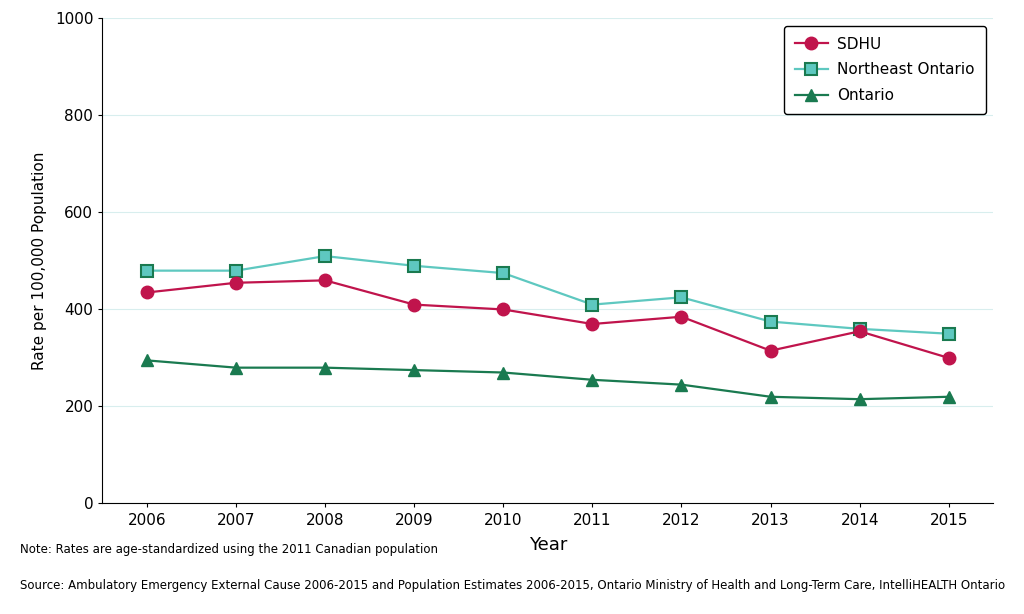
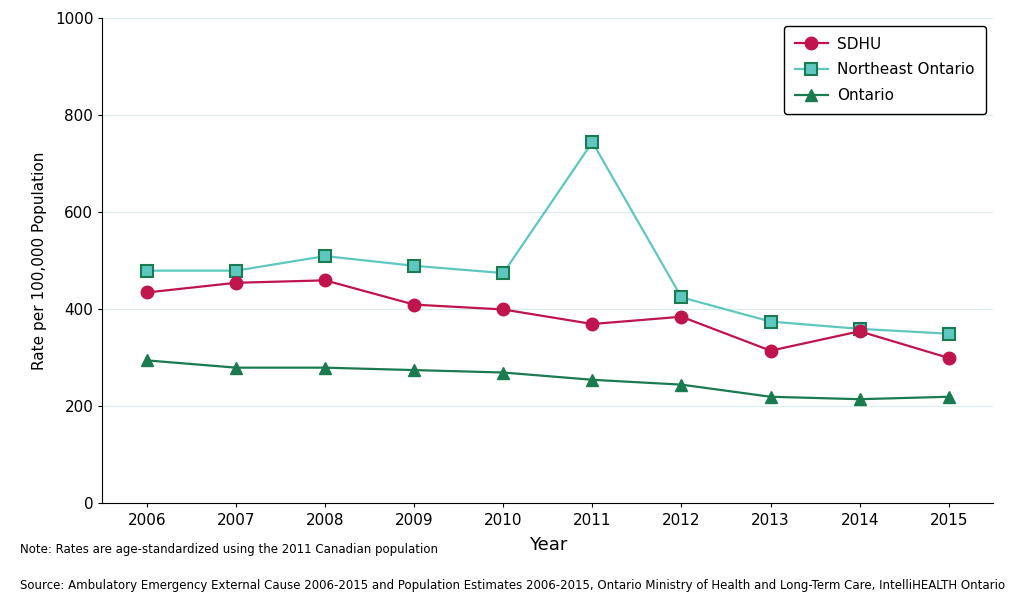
Northeast Ontario/2011: 410 -> 745
